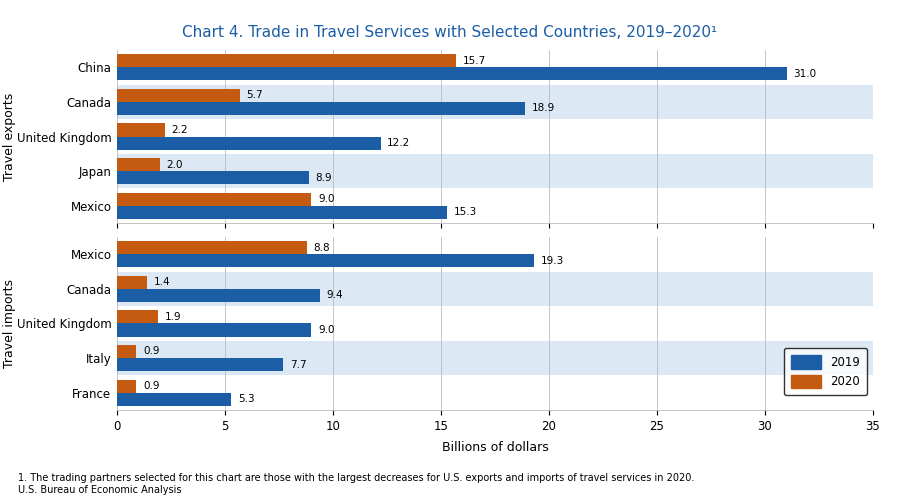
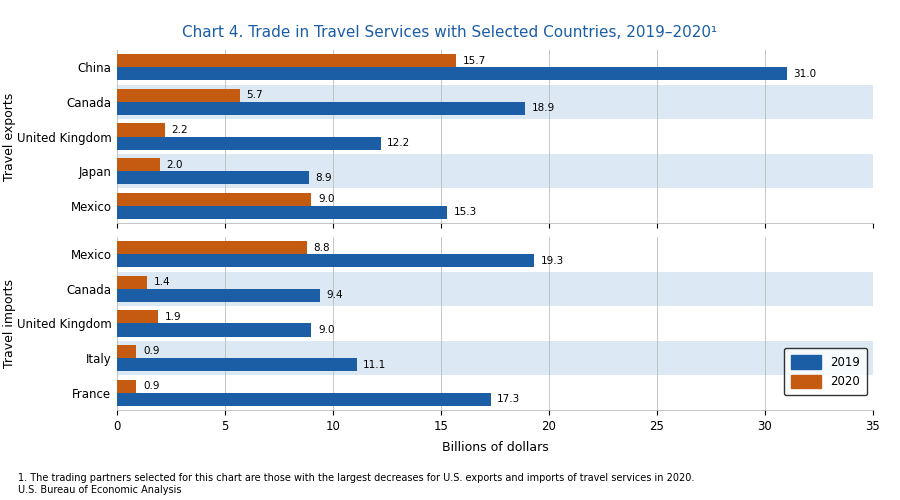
2019/Italy: 7.7 -> 11.1
2019/France: 5.3 -> 17.3
